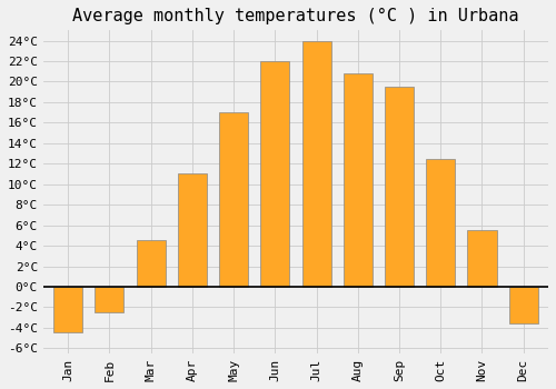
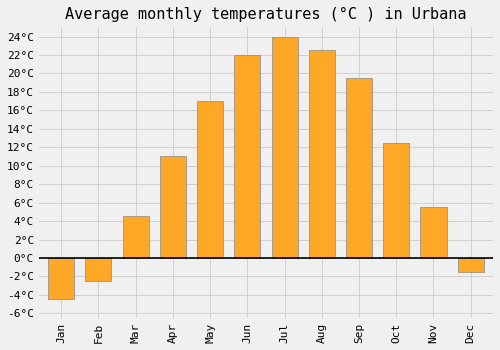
Aug: 20.8°C -> 22.5°C
Dec: -3.6°C -> -1.5°C
